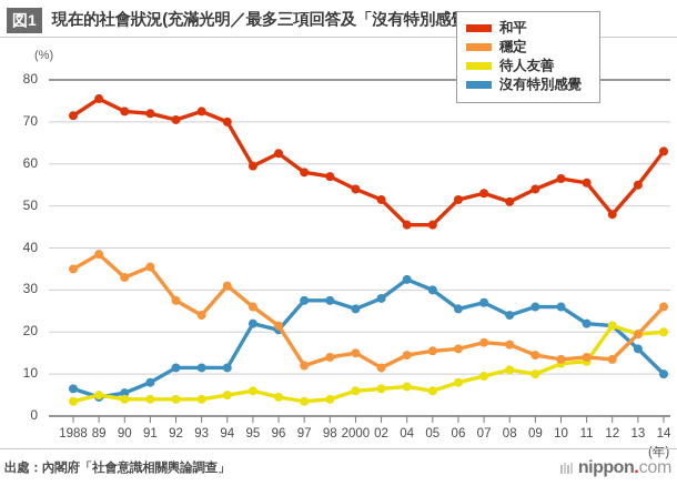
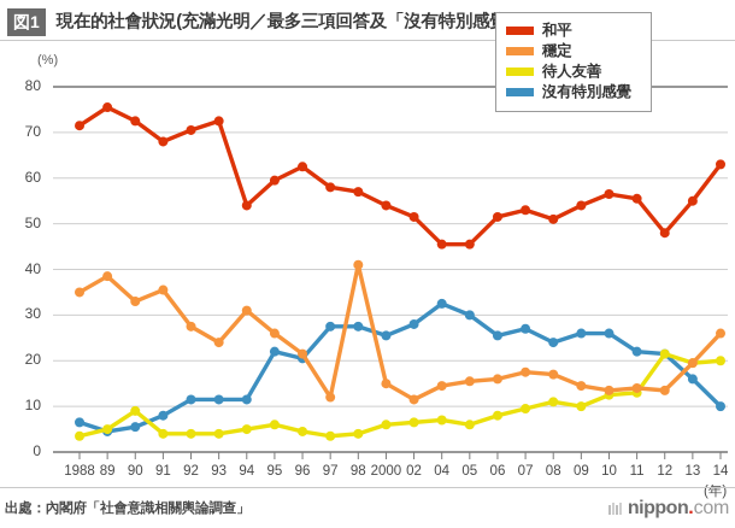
待人友善/90: 4 -> 9
和平/91: 72 -> 68
和平/94: 70 -> 54
穩定/98: 14 -> 41
